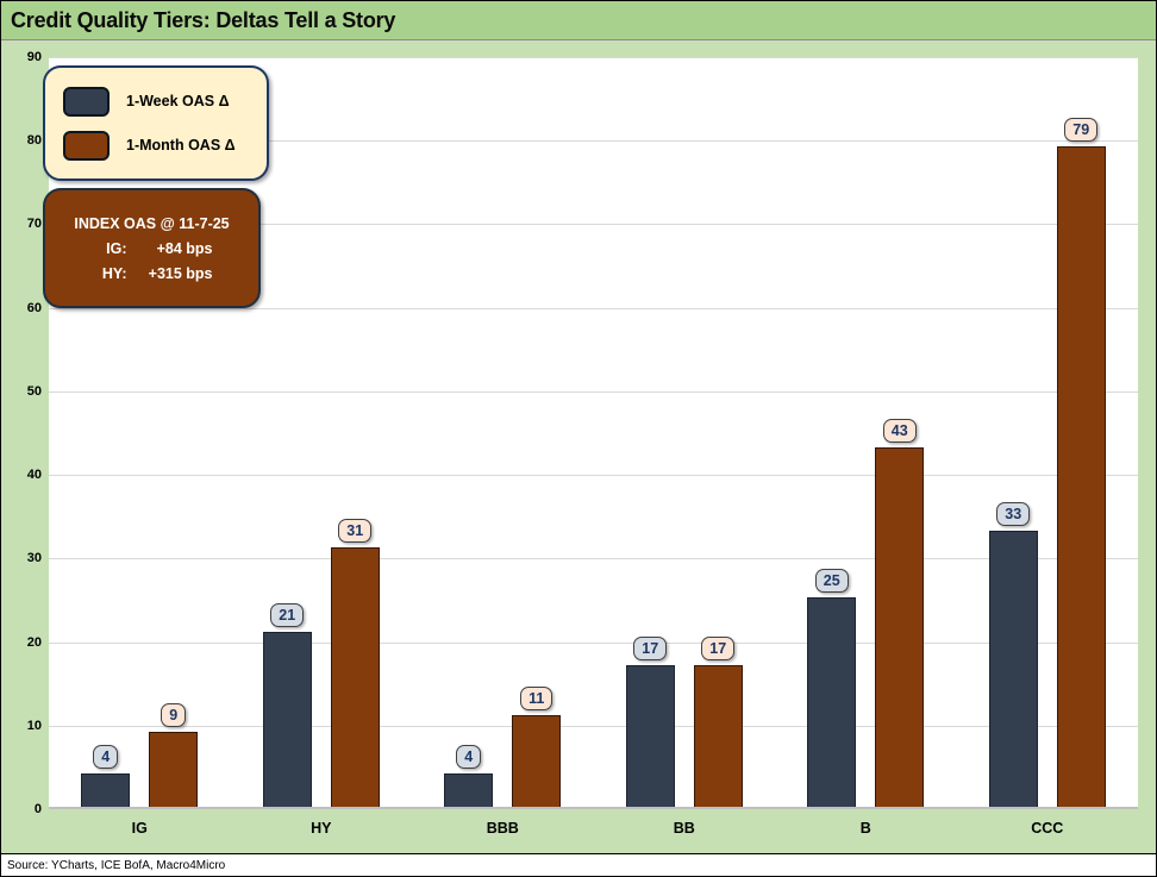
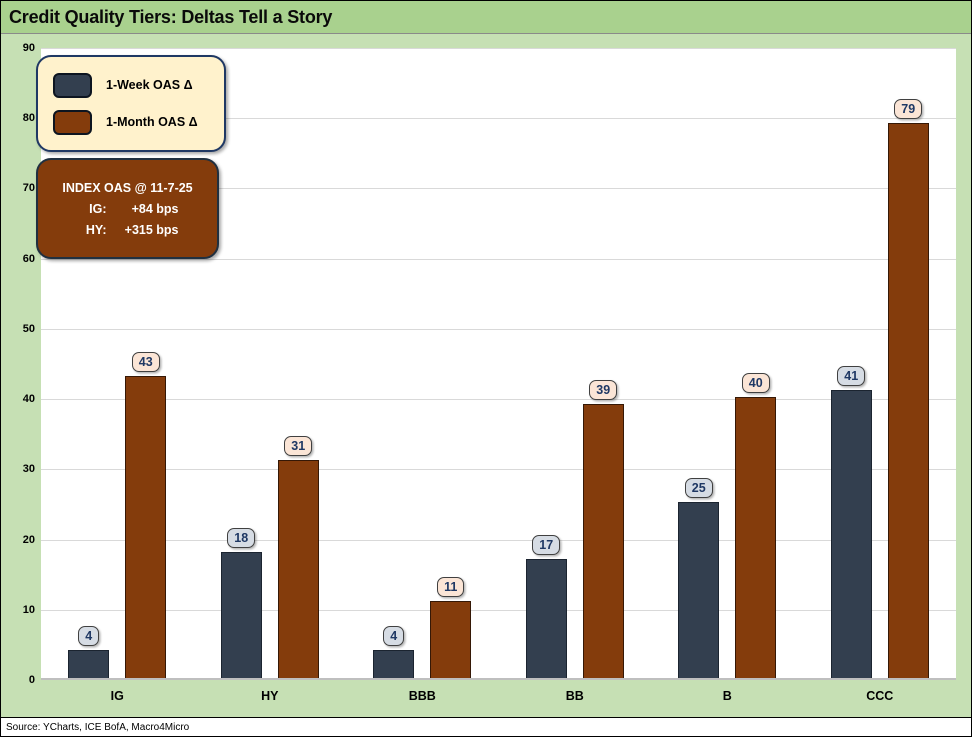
1-Month OAS Δ/IG: 9 -> 43
1-Week OAS Δ/HY: 21 -> 18
1-Month OAS Δ/BB: 17 -> 39
1-Month OAS Δ/B: 43 -> 40
1-Week OAS Δ/CCC: 33 -> 41
